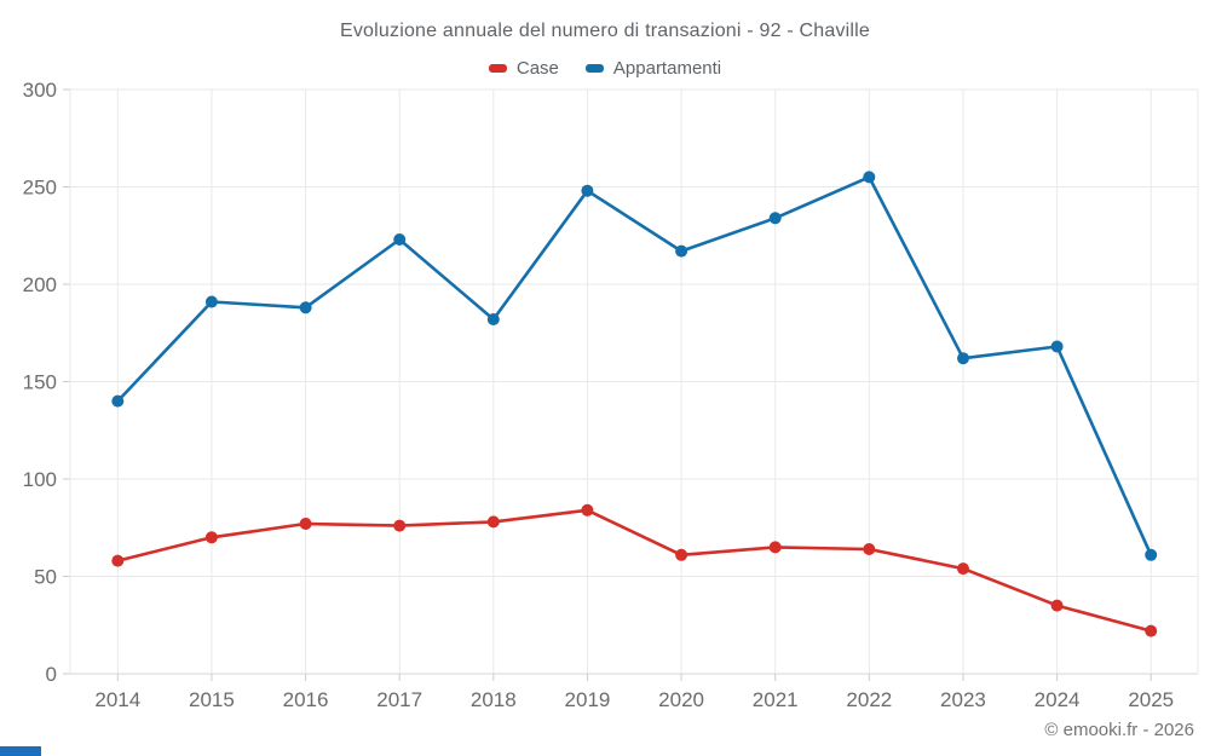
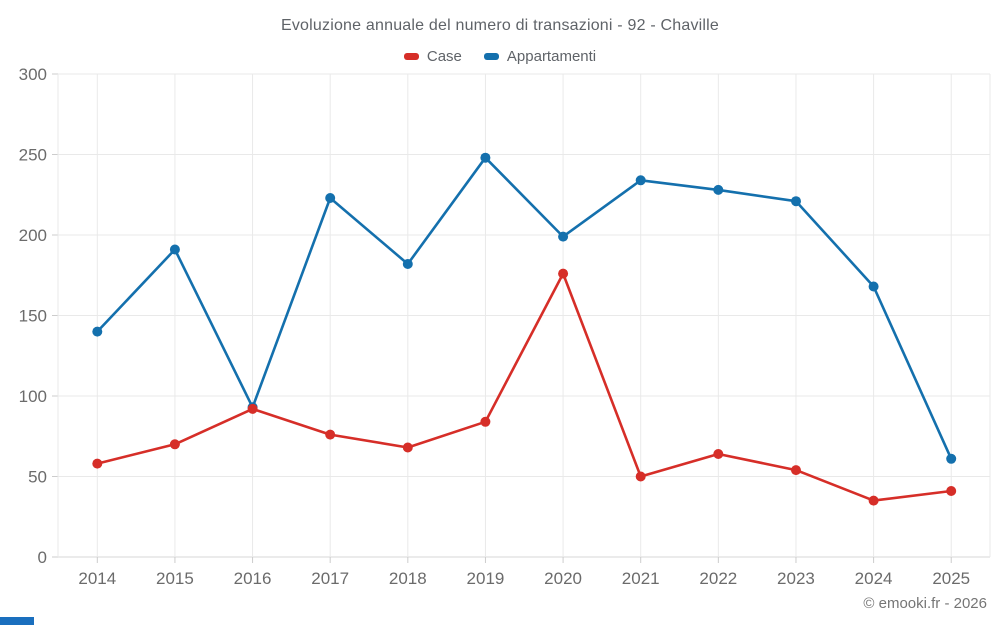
Case/2016: 77 -> 92
Appartamenti/2016: 188 -> 93
Case/2018: 78 -> 68
Case/2020: 61 -> 176
Appartamenti/2020: 217 -> 199
Case/2021: 65 -> 50
Appartamenti/2022: 255 -> 228
Appartamenti/2023: 162 -> 221
Case/2025: 22 -> 41
